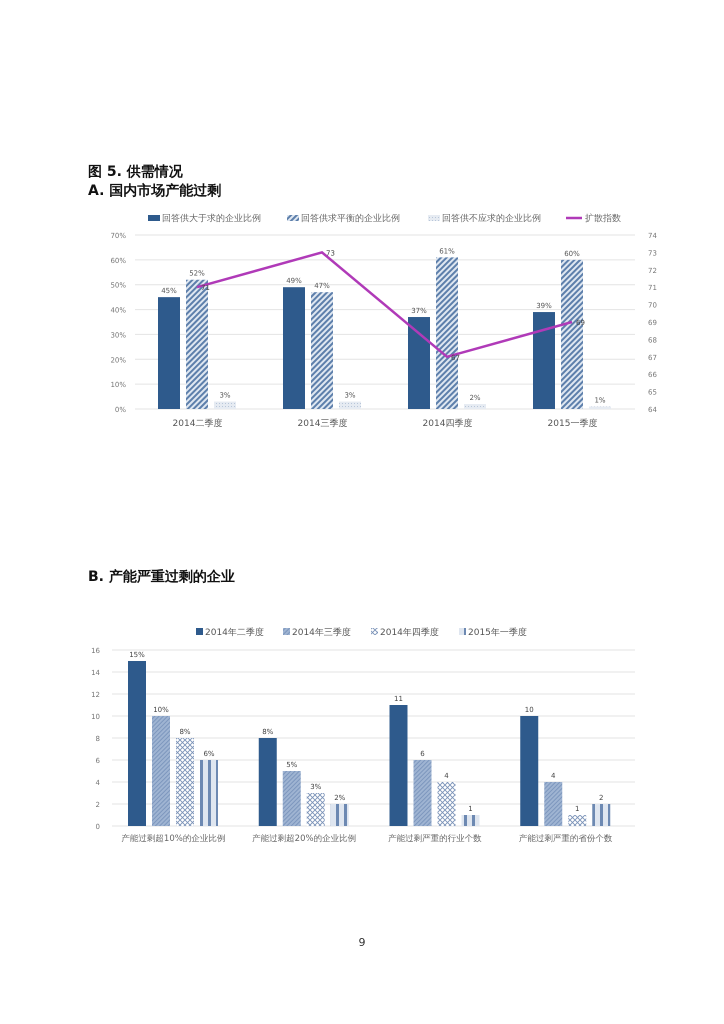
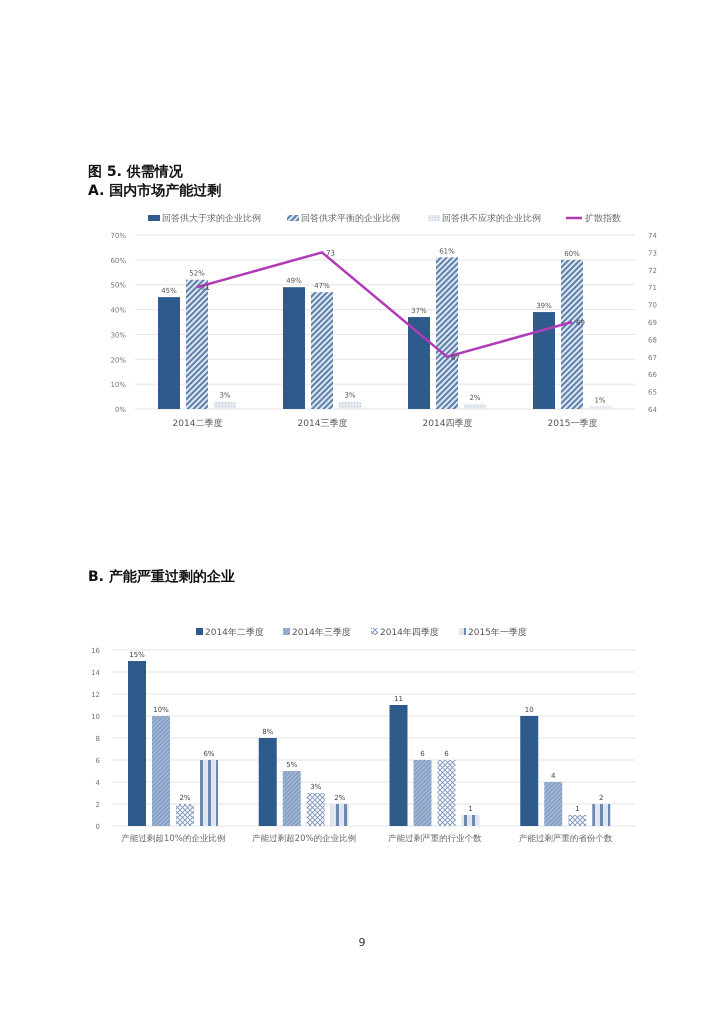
B. 产能严重过剩的企业/2014年四季度/产能过剩超10%的企业比例: 8% -> 2%
B. 产能严重过剩的企业/2014年四季度/产能过剩严重的行业个数: 4 -> 6
